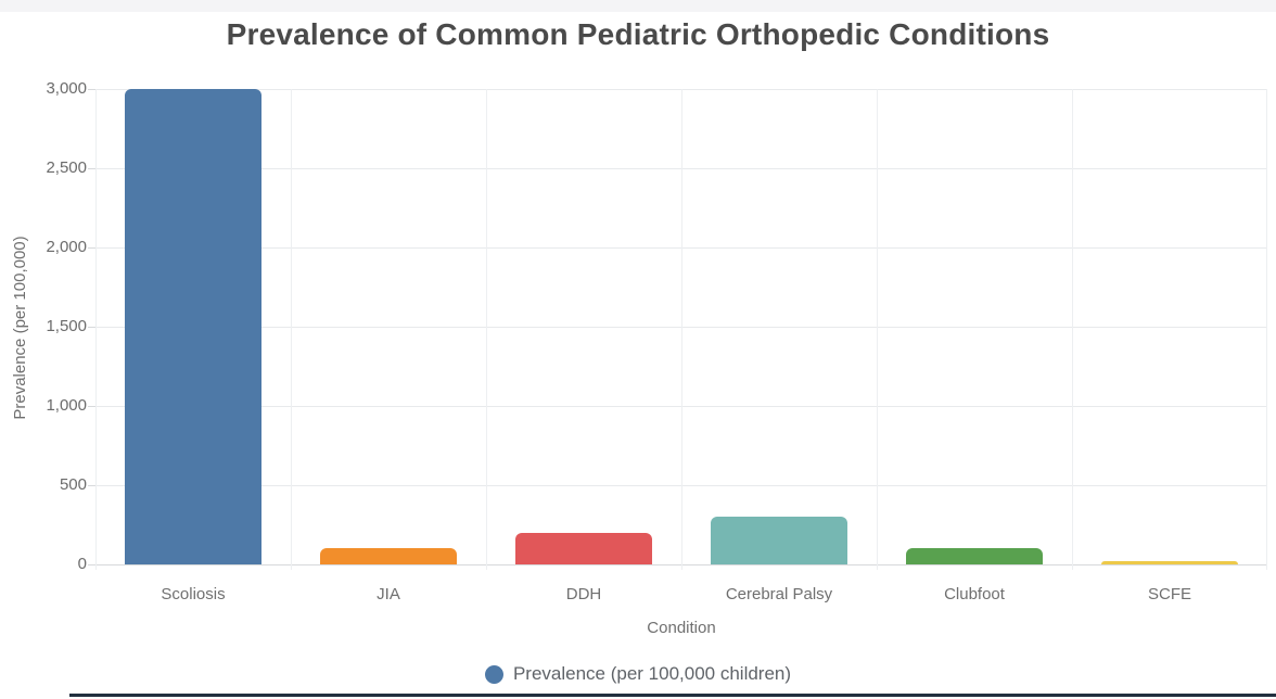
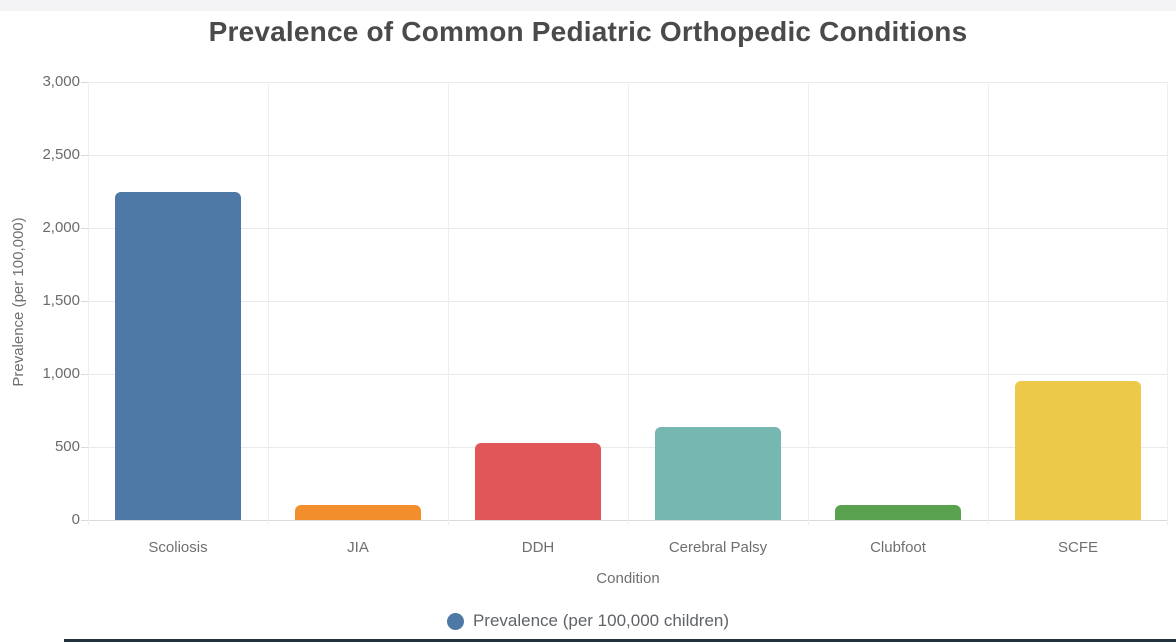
Scoliosis: 3000 -> 2250
DDH: 200 -> 530
Cerebral Palsy: 300 -> 640
SCFE: 10 -> 950
